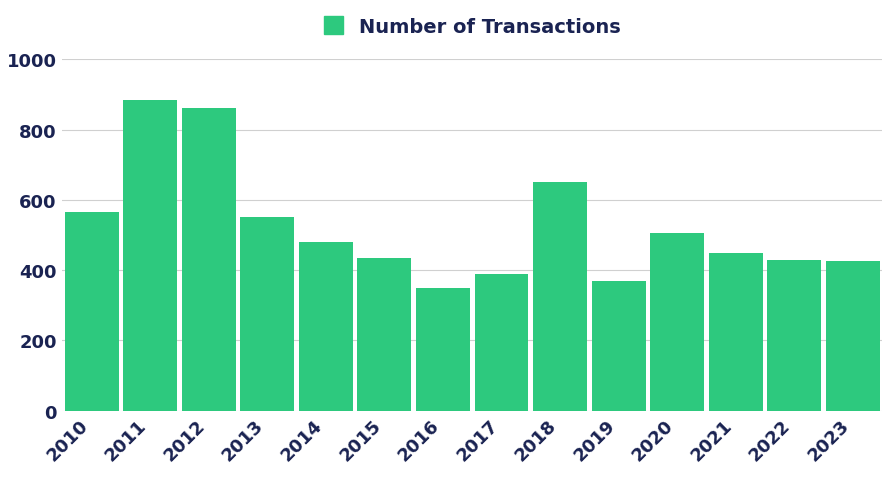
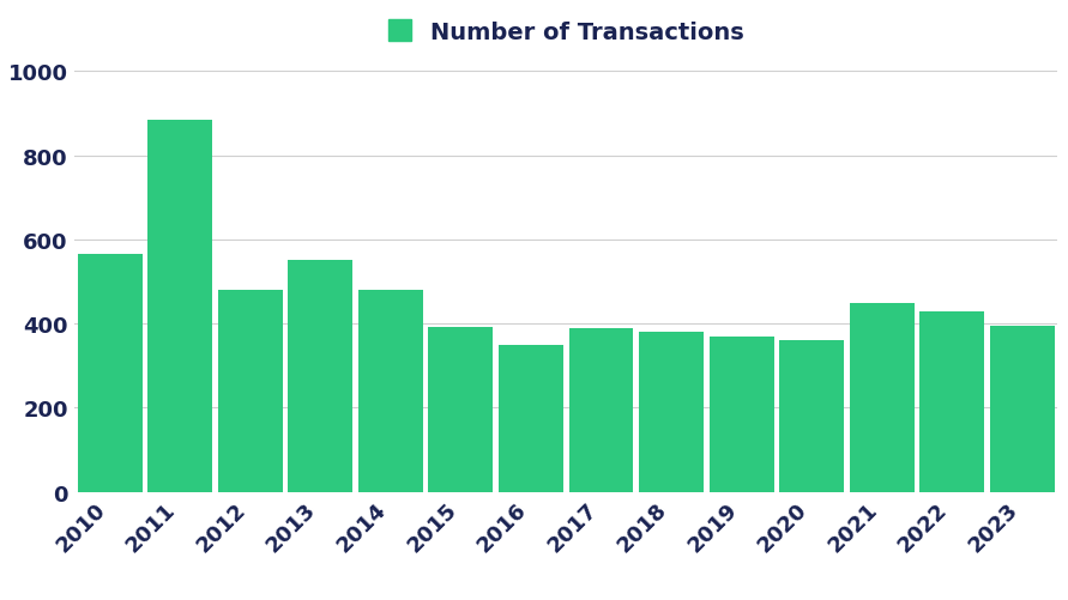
2012: 860 -> 480
2015: 435 -> 393
2018: 650 -> 380
2020: 505 -> 360
2023: 425 -> 395
